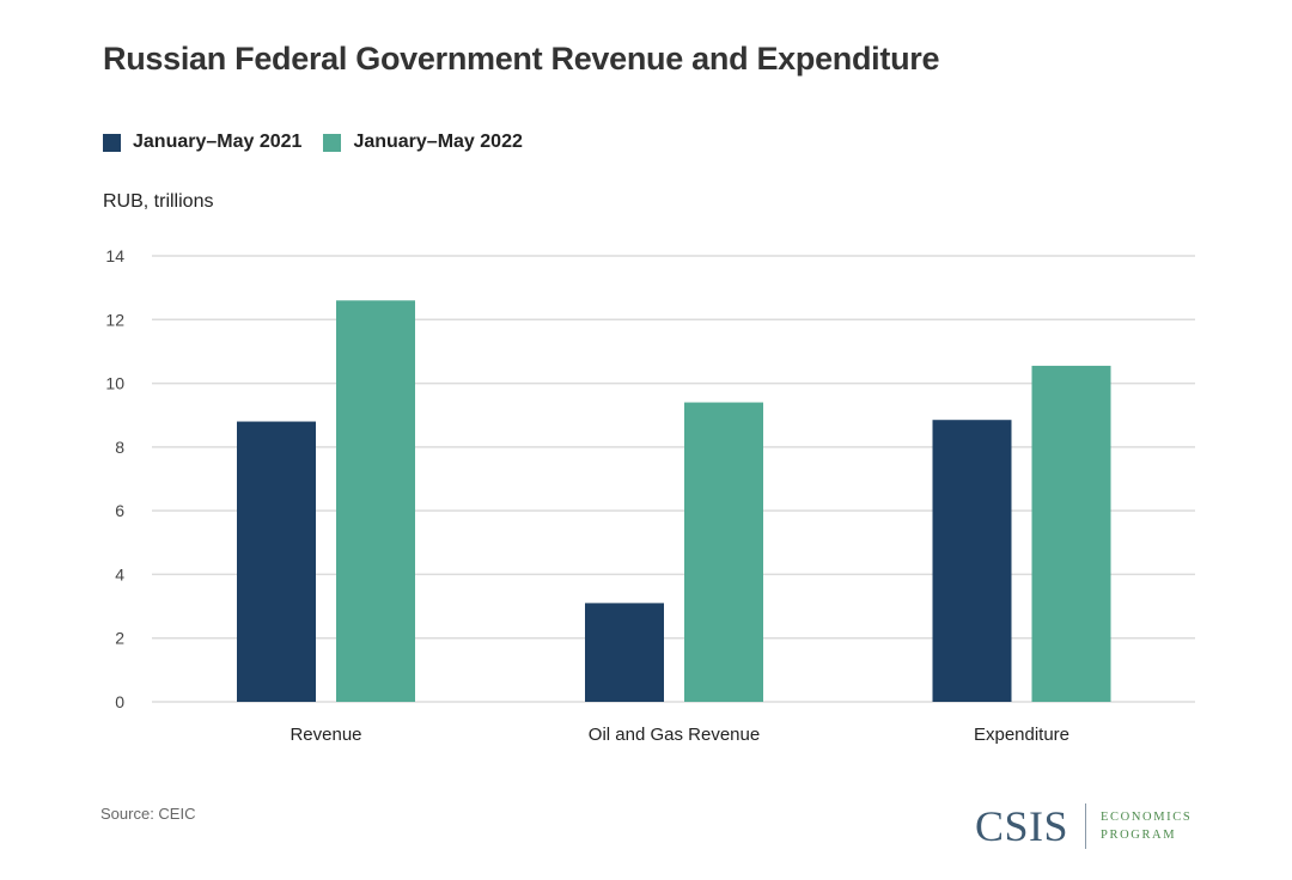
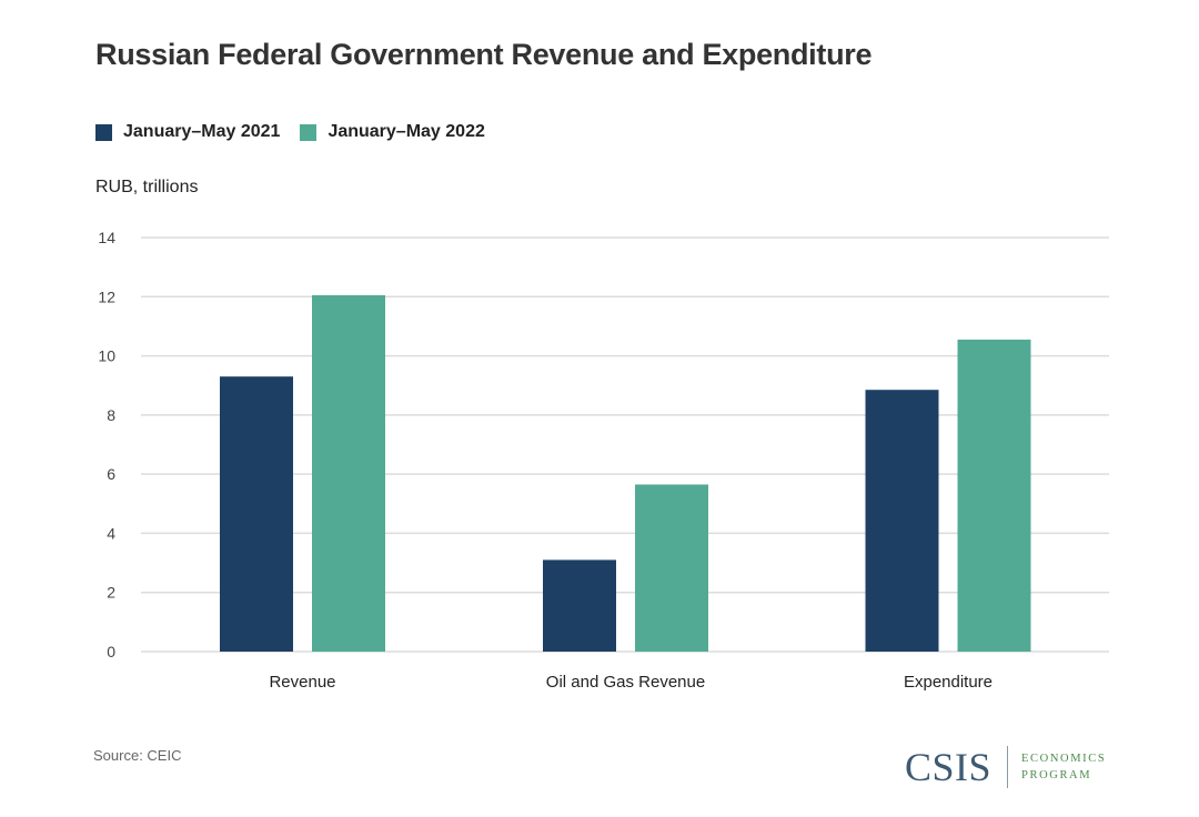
January–May 2021/Revenue: 8.8 -> 9.3
January–May 2022/Revenue: 12.6 -> 12.1
January–May 2022/Oil and Gas Revenue: 9.4 -> 5.7
